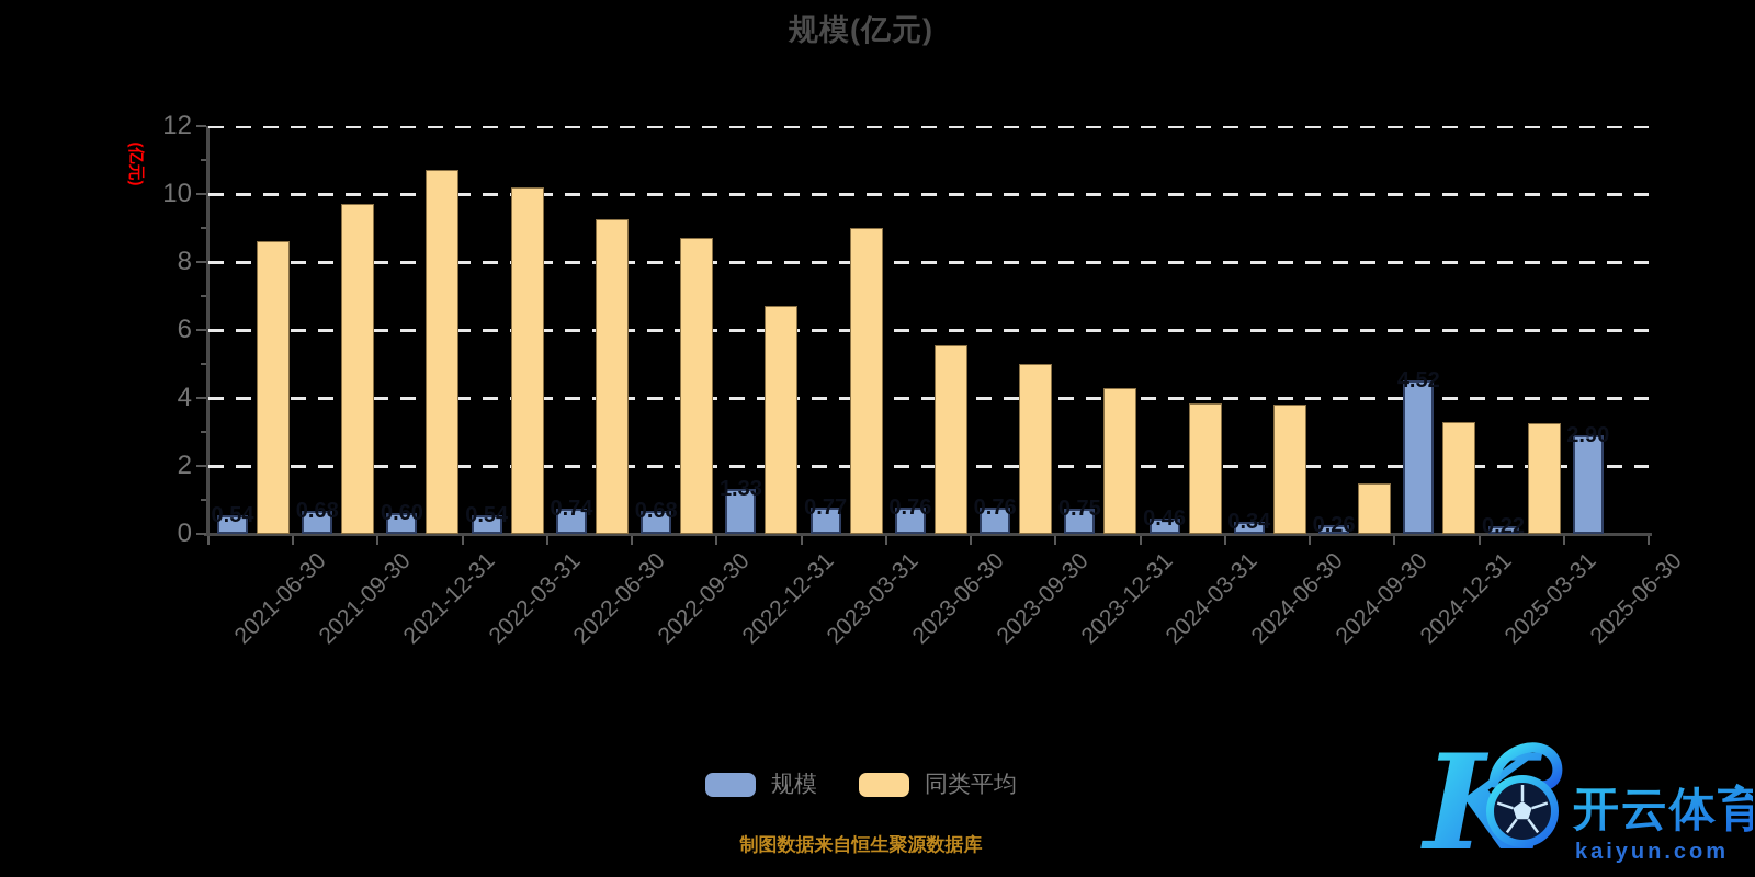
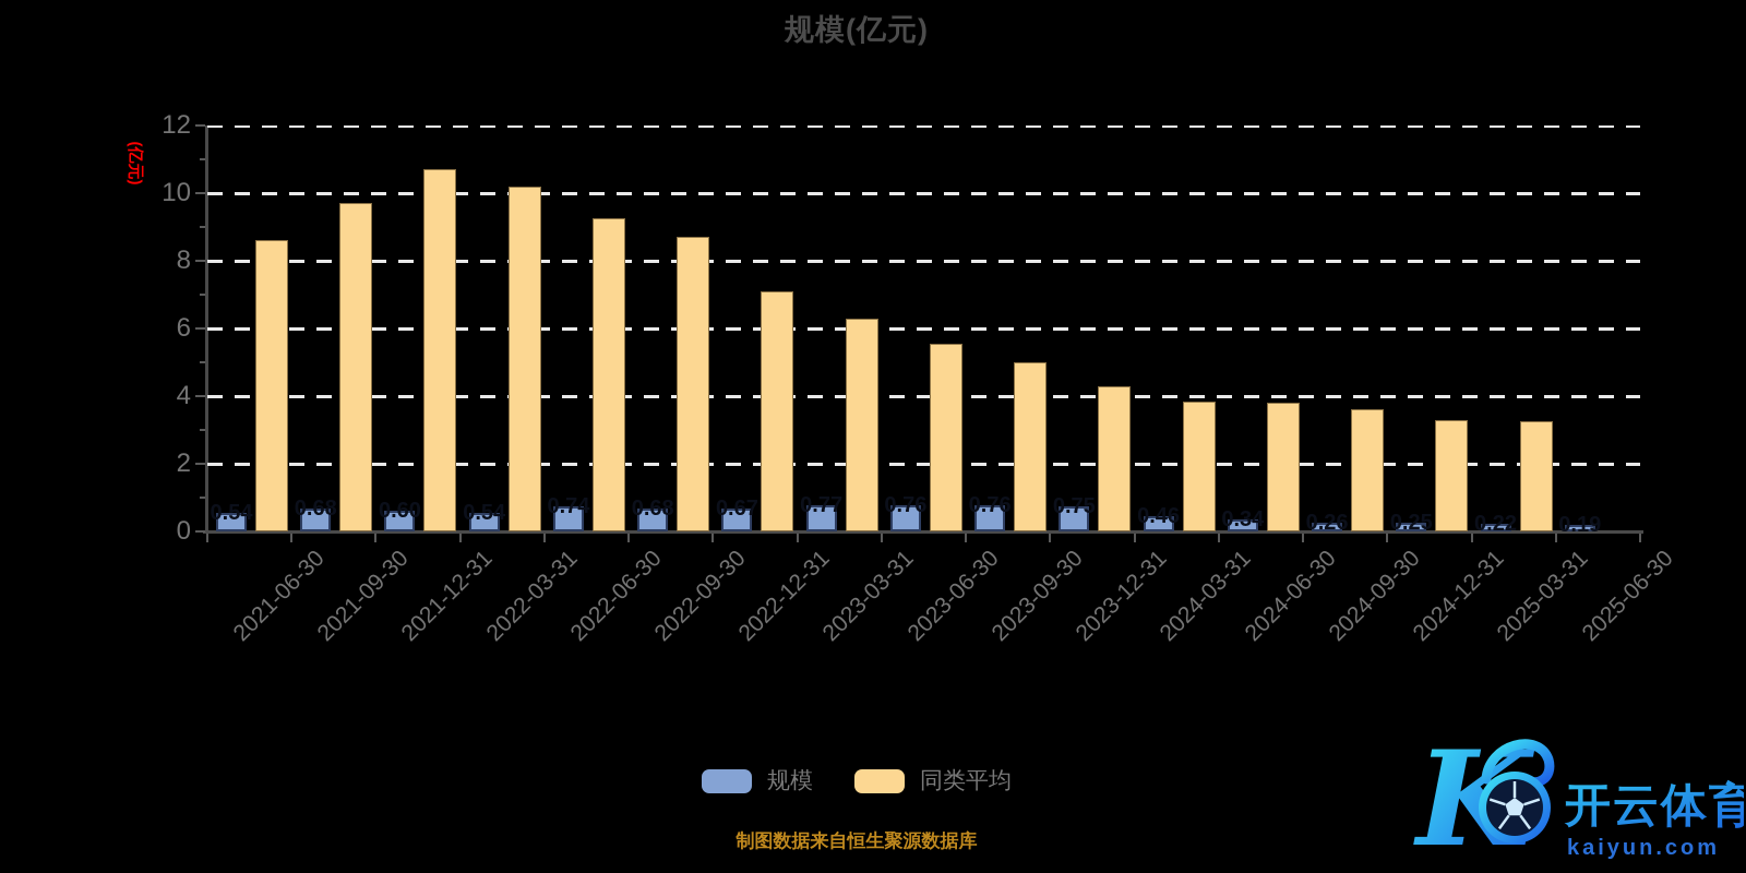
规模/2022-12-31: 1.33 -> 0.67
同类平均/2022-12-31: 6.7 -> 7.1
同类平均/2023-03-31: 9.0 -> 6.3
同类平均/2024-09-30: 1.5 -> 3.6
规模/2024-12-31: 4.52 -> 0.25
规模/2025-06-30: 2.90 -> 0.19
